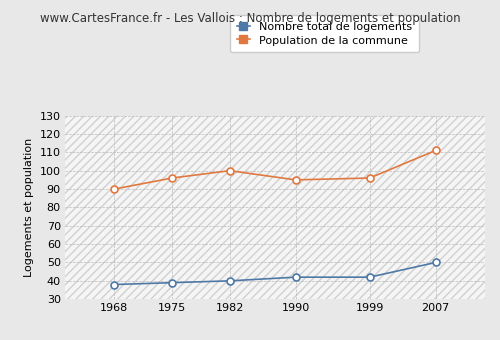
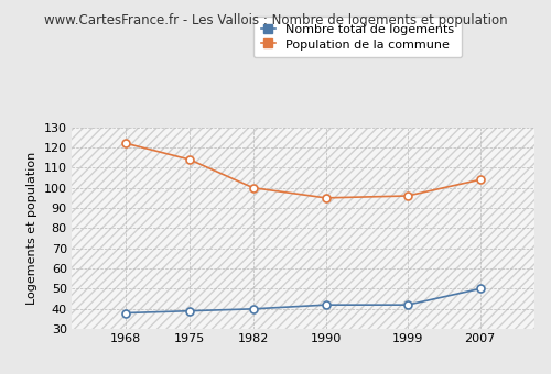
Population de la commune/1968: 90 -> 122
Population de la commune/1975: 96 -> 114
Population de la commune/2007: 111 -> 104
